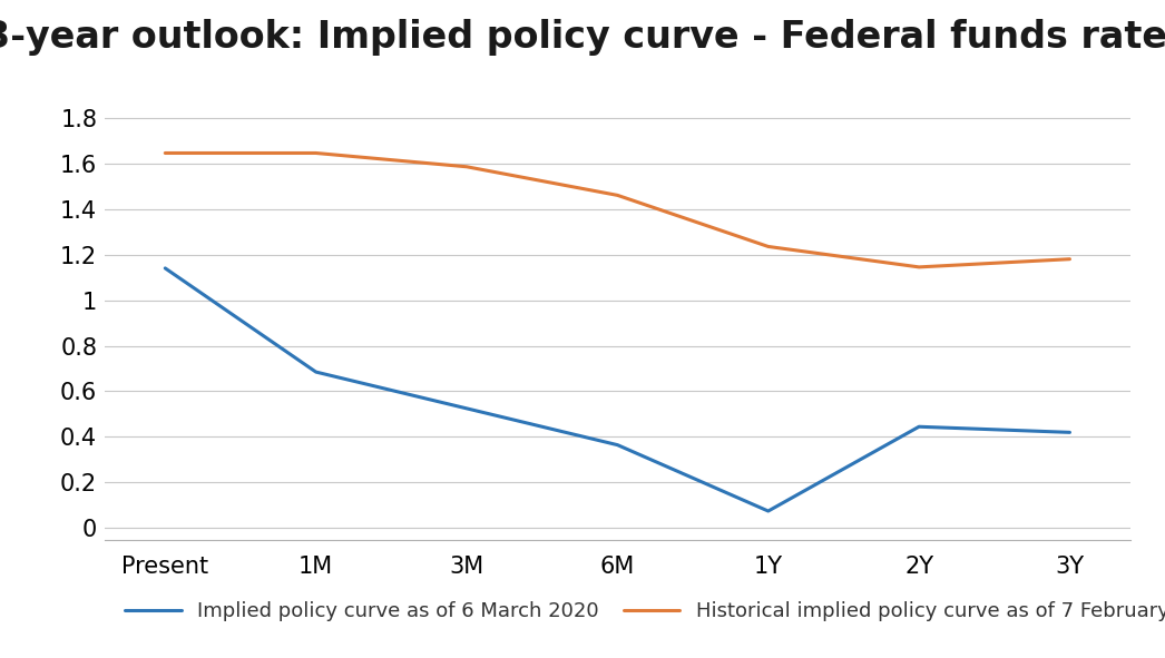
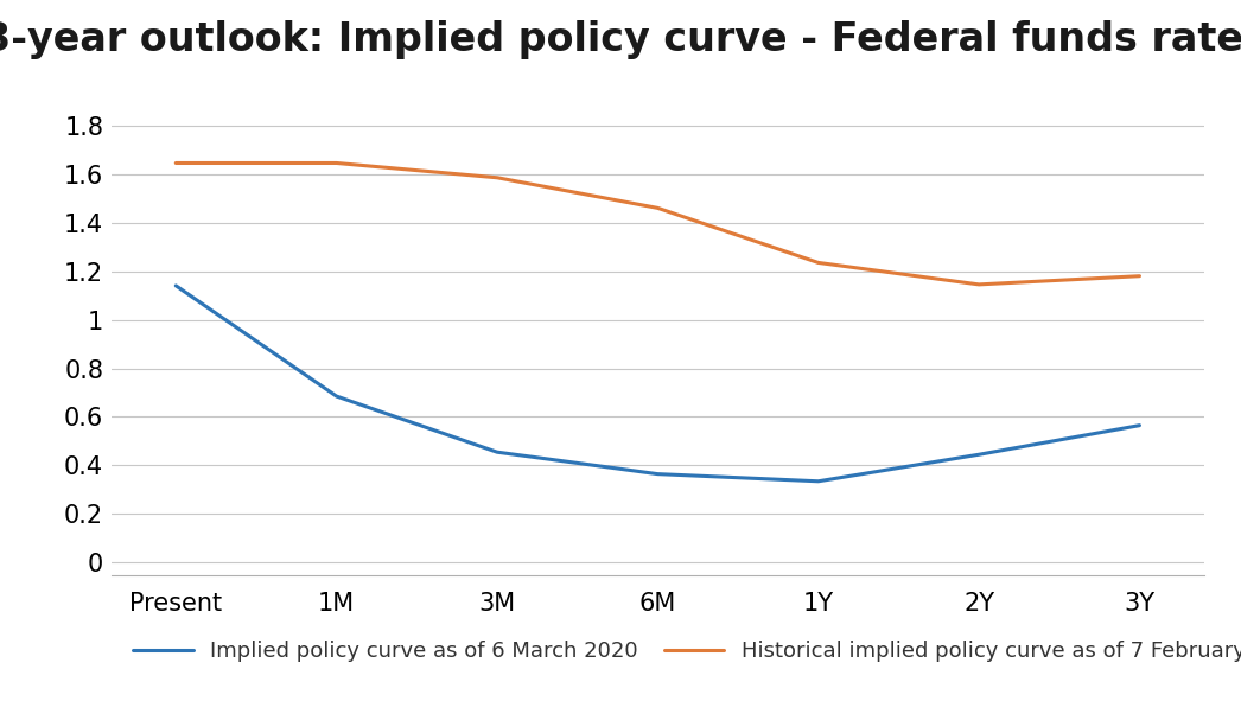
Implied policy curve as of 6 March 2020/3M: 0.525 -> 0.455
Implied policy curve as of 6 March 2020/1Y: 0.075 -> 0.335
Implied policy curve as of 6 March 2020/3Y: 0.420 -> 0.565
